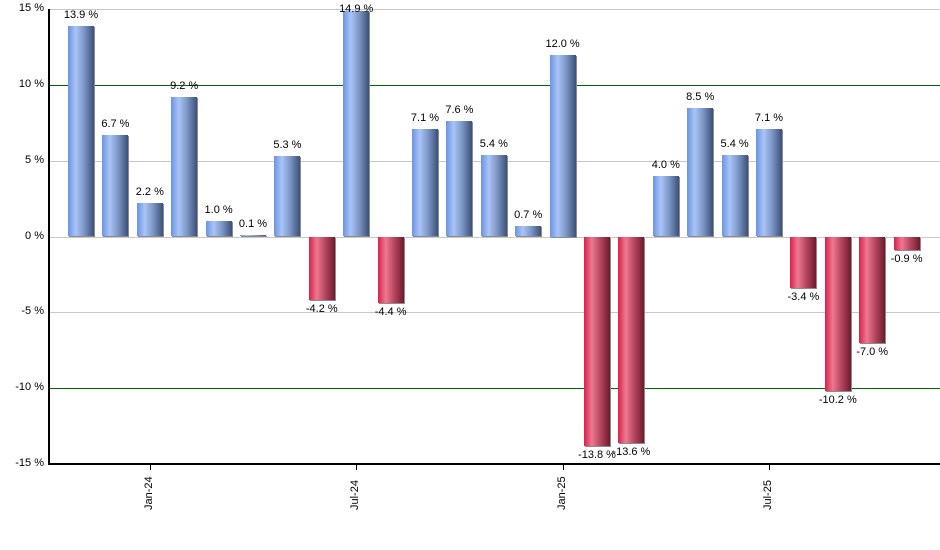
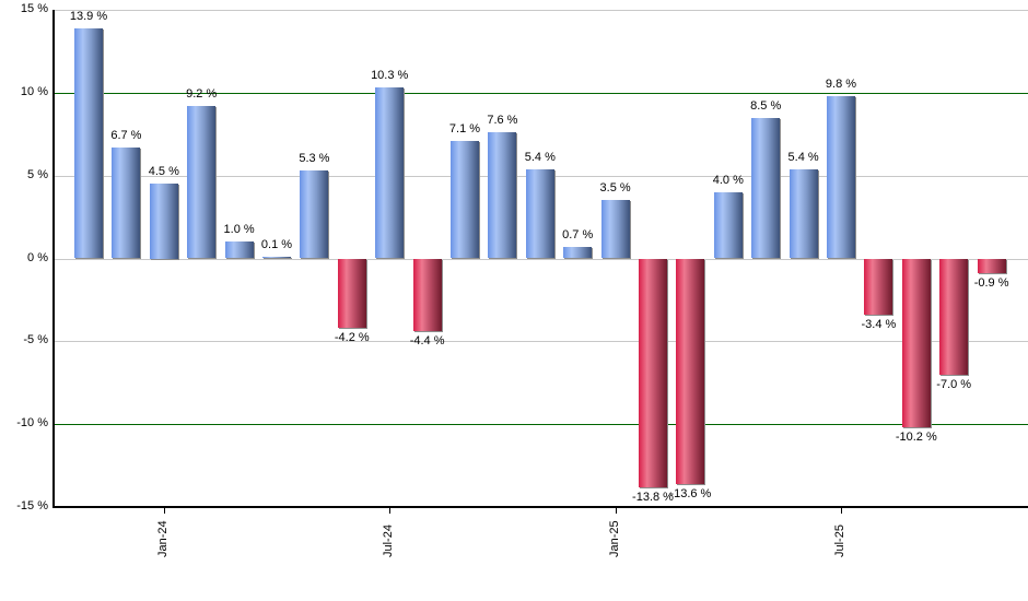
Jan-24: 2.2 -> 4.5
Jul-24: 14.9 -> 10.3
Jan-25: 12.0 -> 3.5
Jul-25: 7.1 -> 9.8
